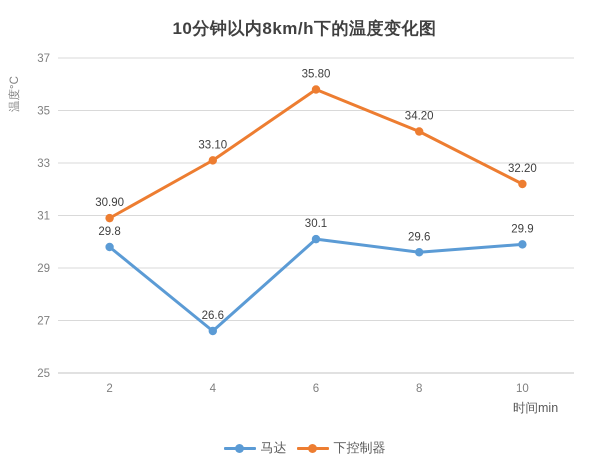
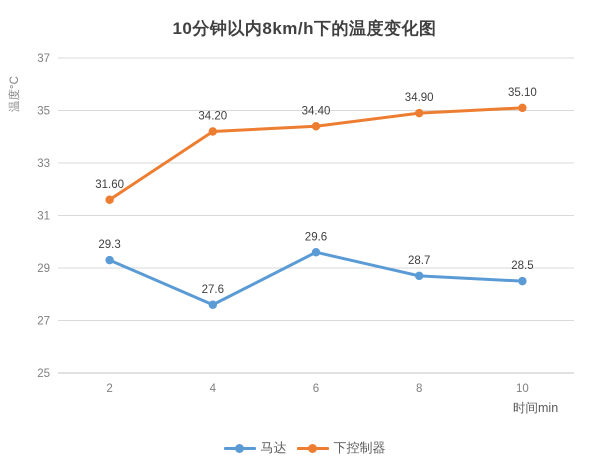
马达/2: 29.8 -> 29.3
下控制器/2: 30.90 -> 31.60
马达/4: 26.6 -> 27.6
下控制器/4: 33.10 -> 34.20
马达/6: 30.1 -> 29.6
下控制器/6: 35.80 -> 34.40
马达/8: 29.6 -> 28.7
下控制器/8: 34.20 -> 34.90
马达/10: 29.9 -> 28.5
下控制器/10: 32.20 -> 35.10
